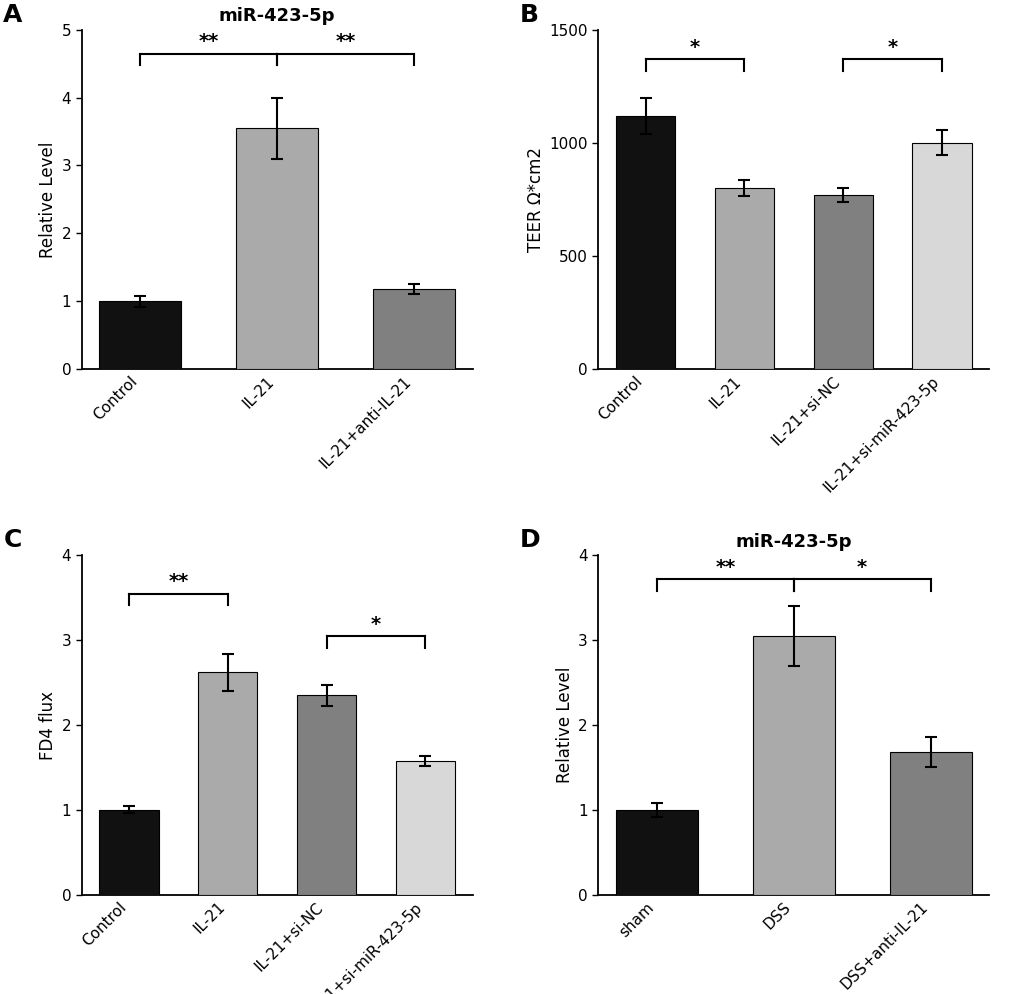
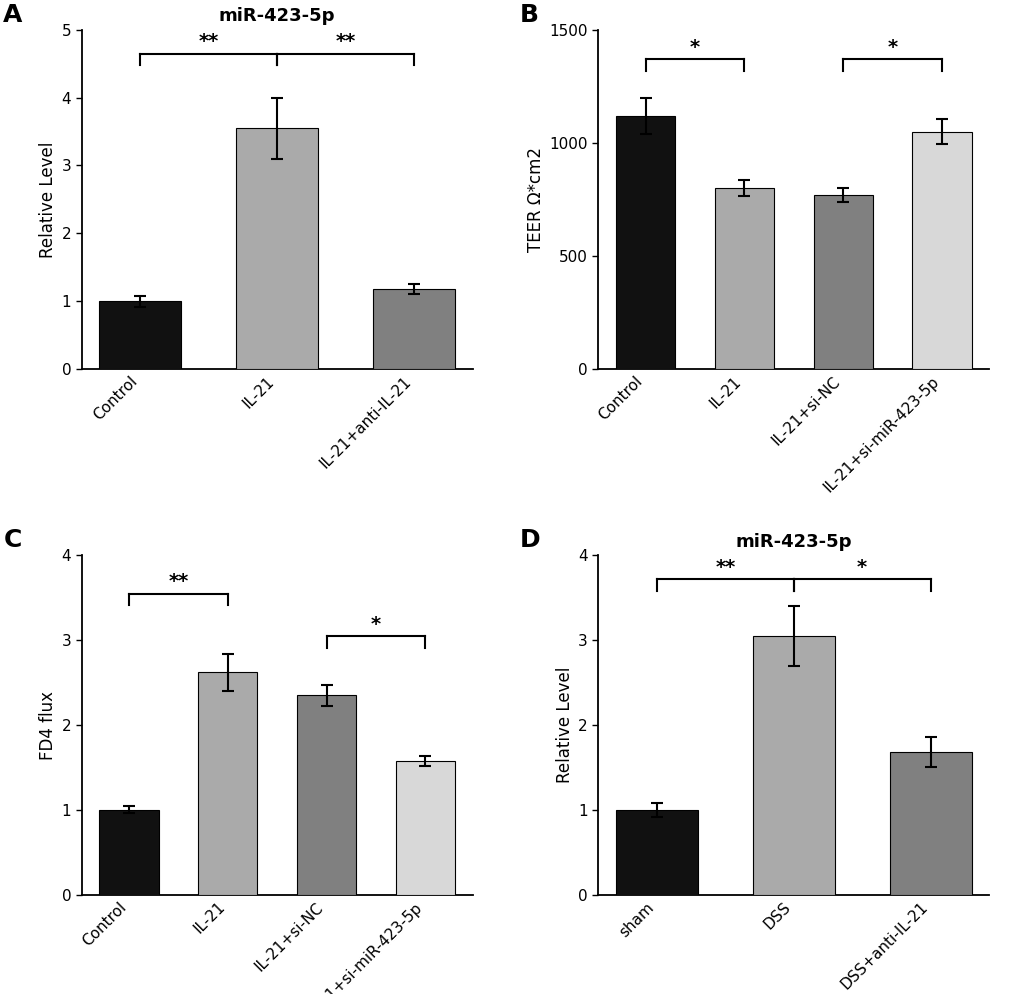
IL-21+si-miR-423-5p: 1000 -> 1050
